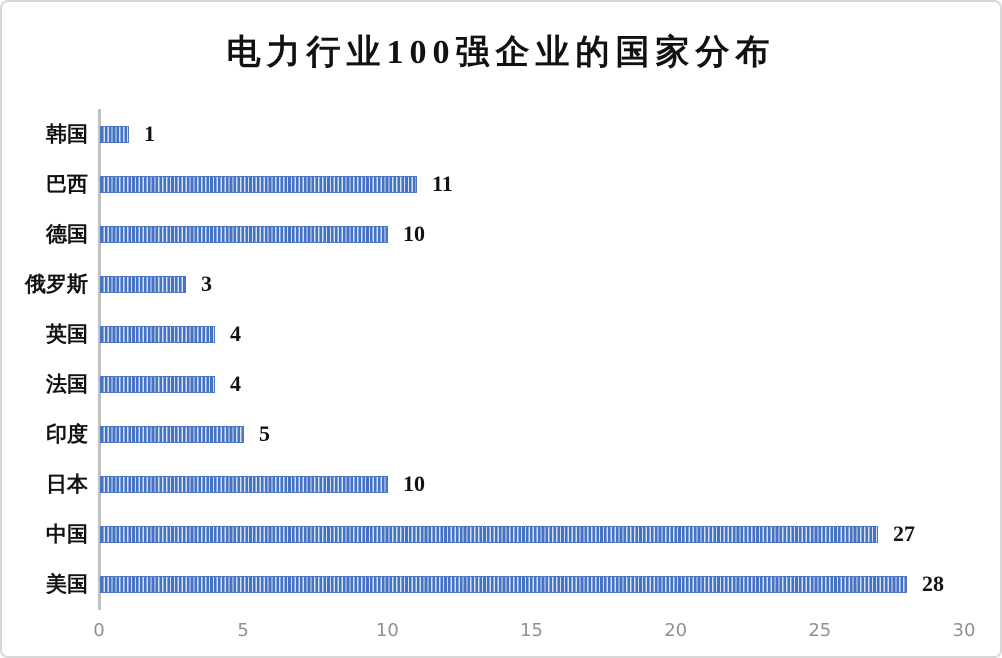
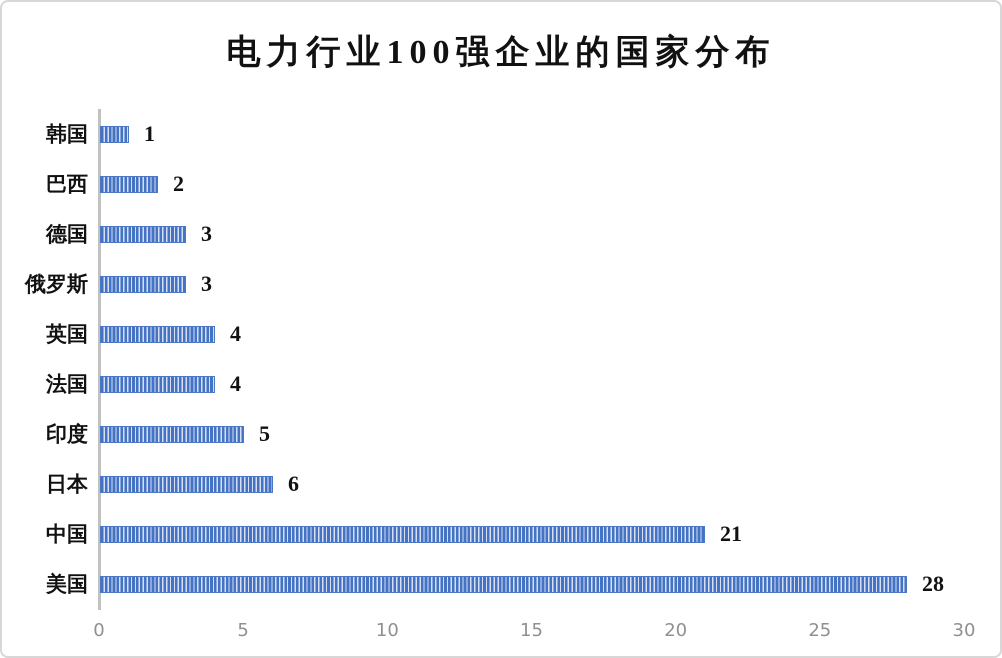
巴西: 11 -> 2
德国: 10 -> 3
日本: 10 -> 6
中国: 27 -> 21
